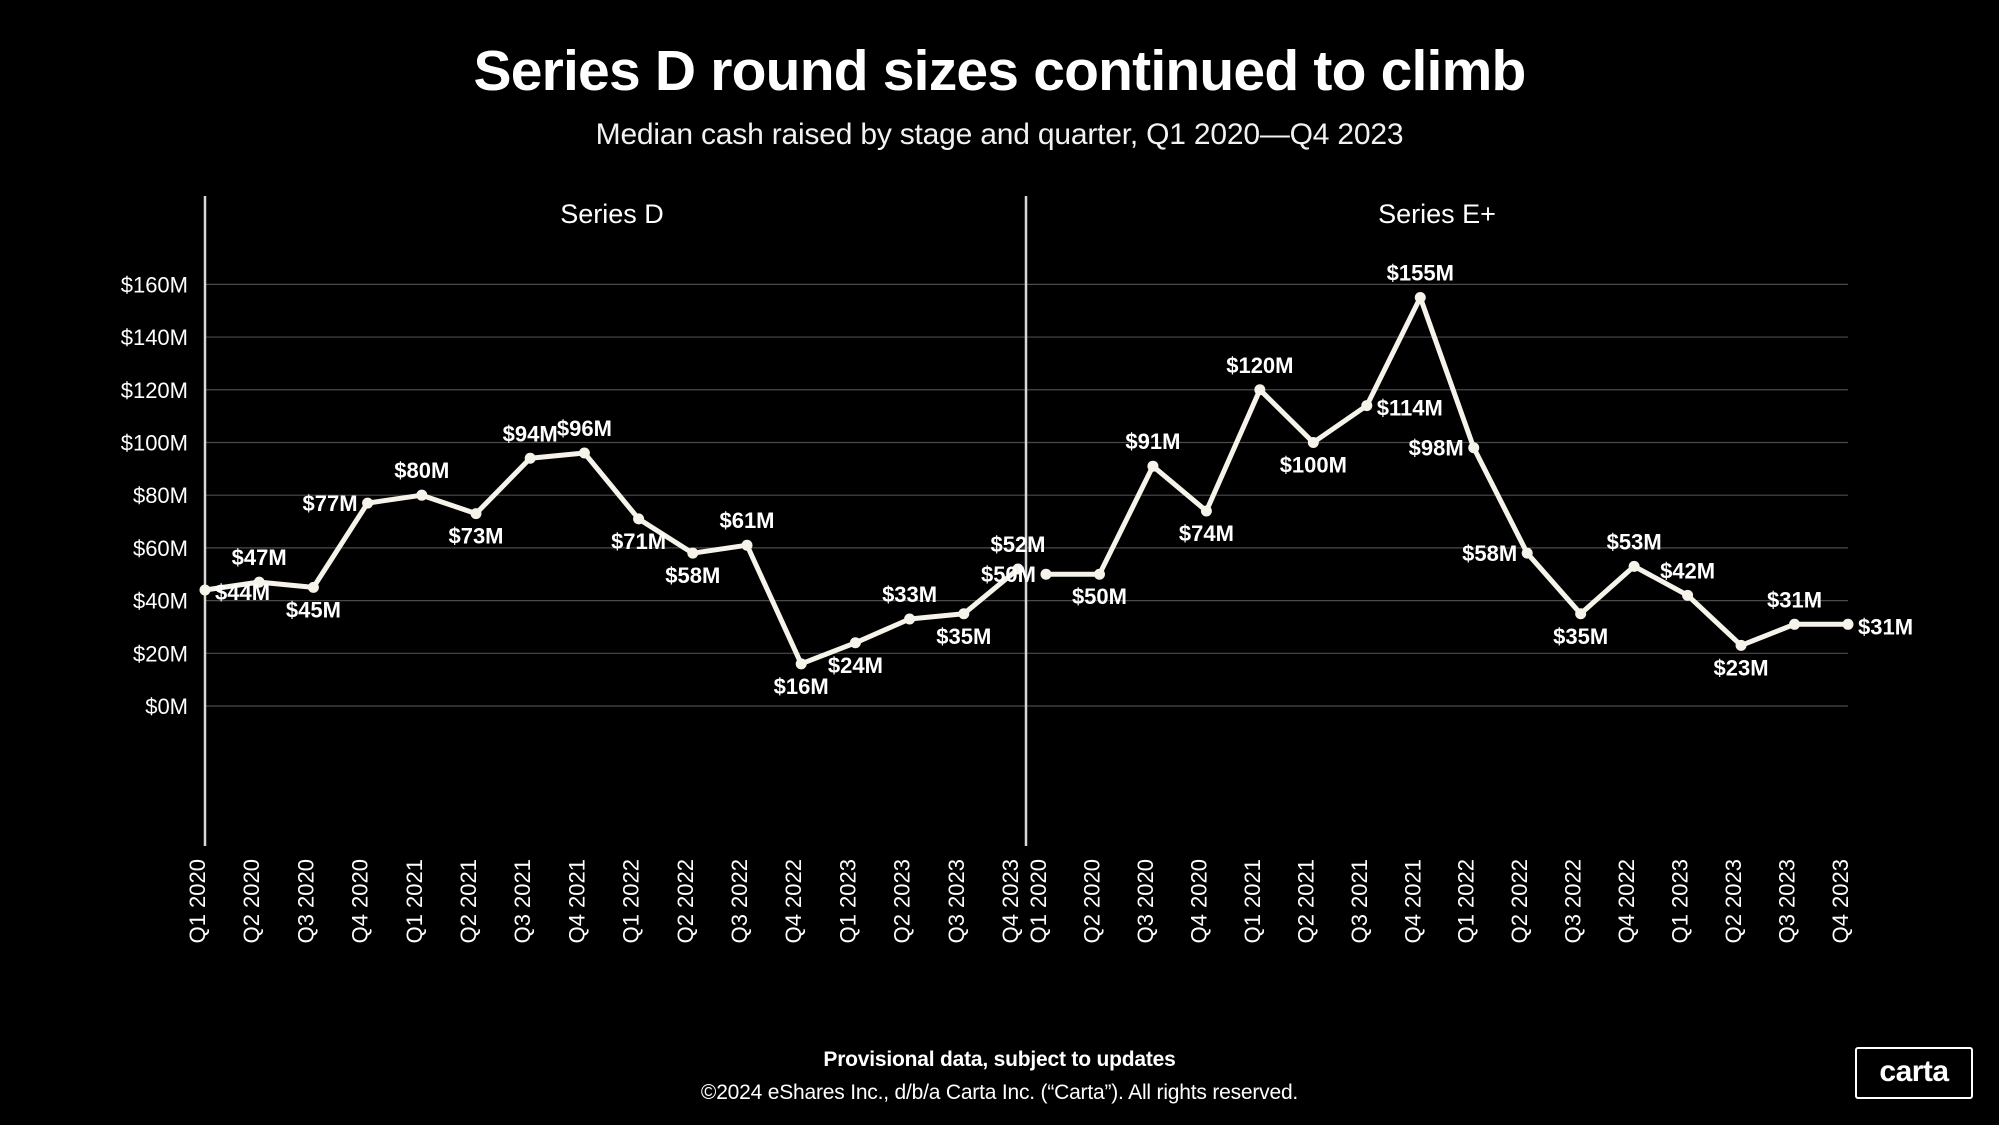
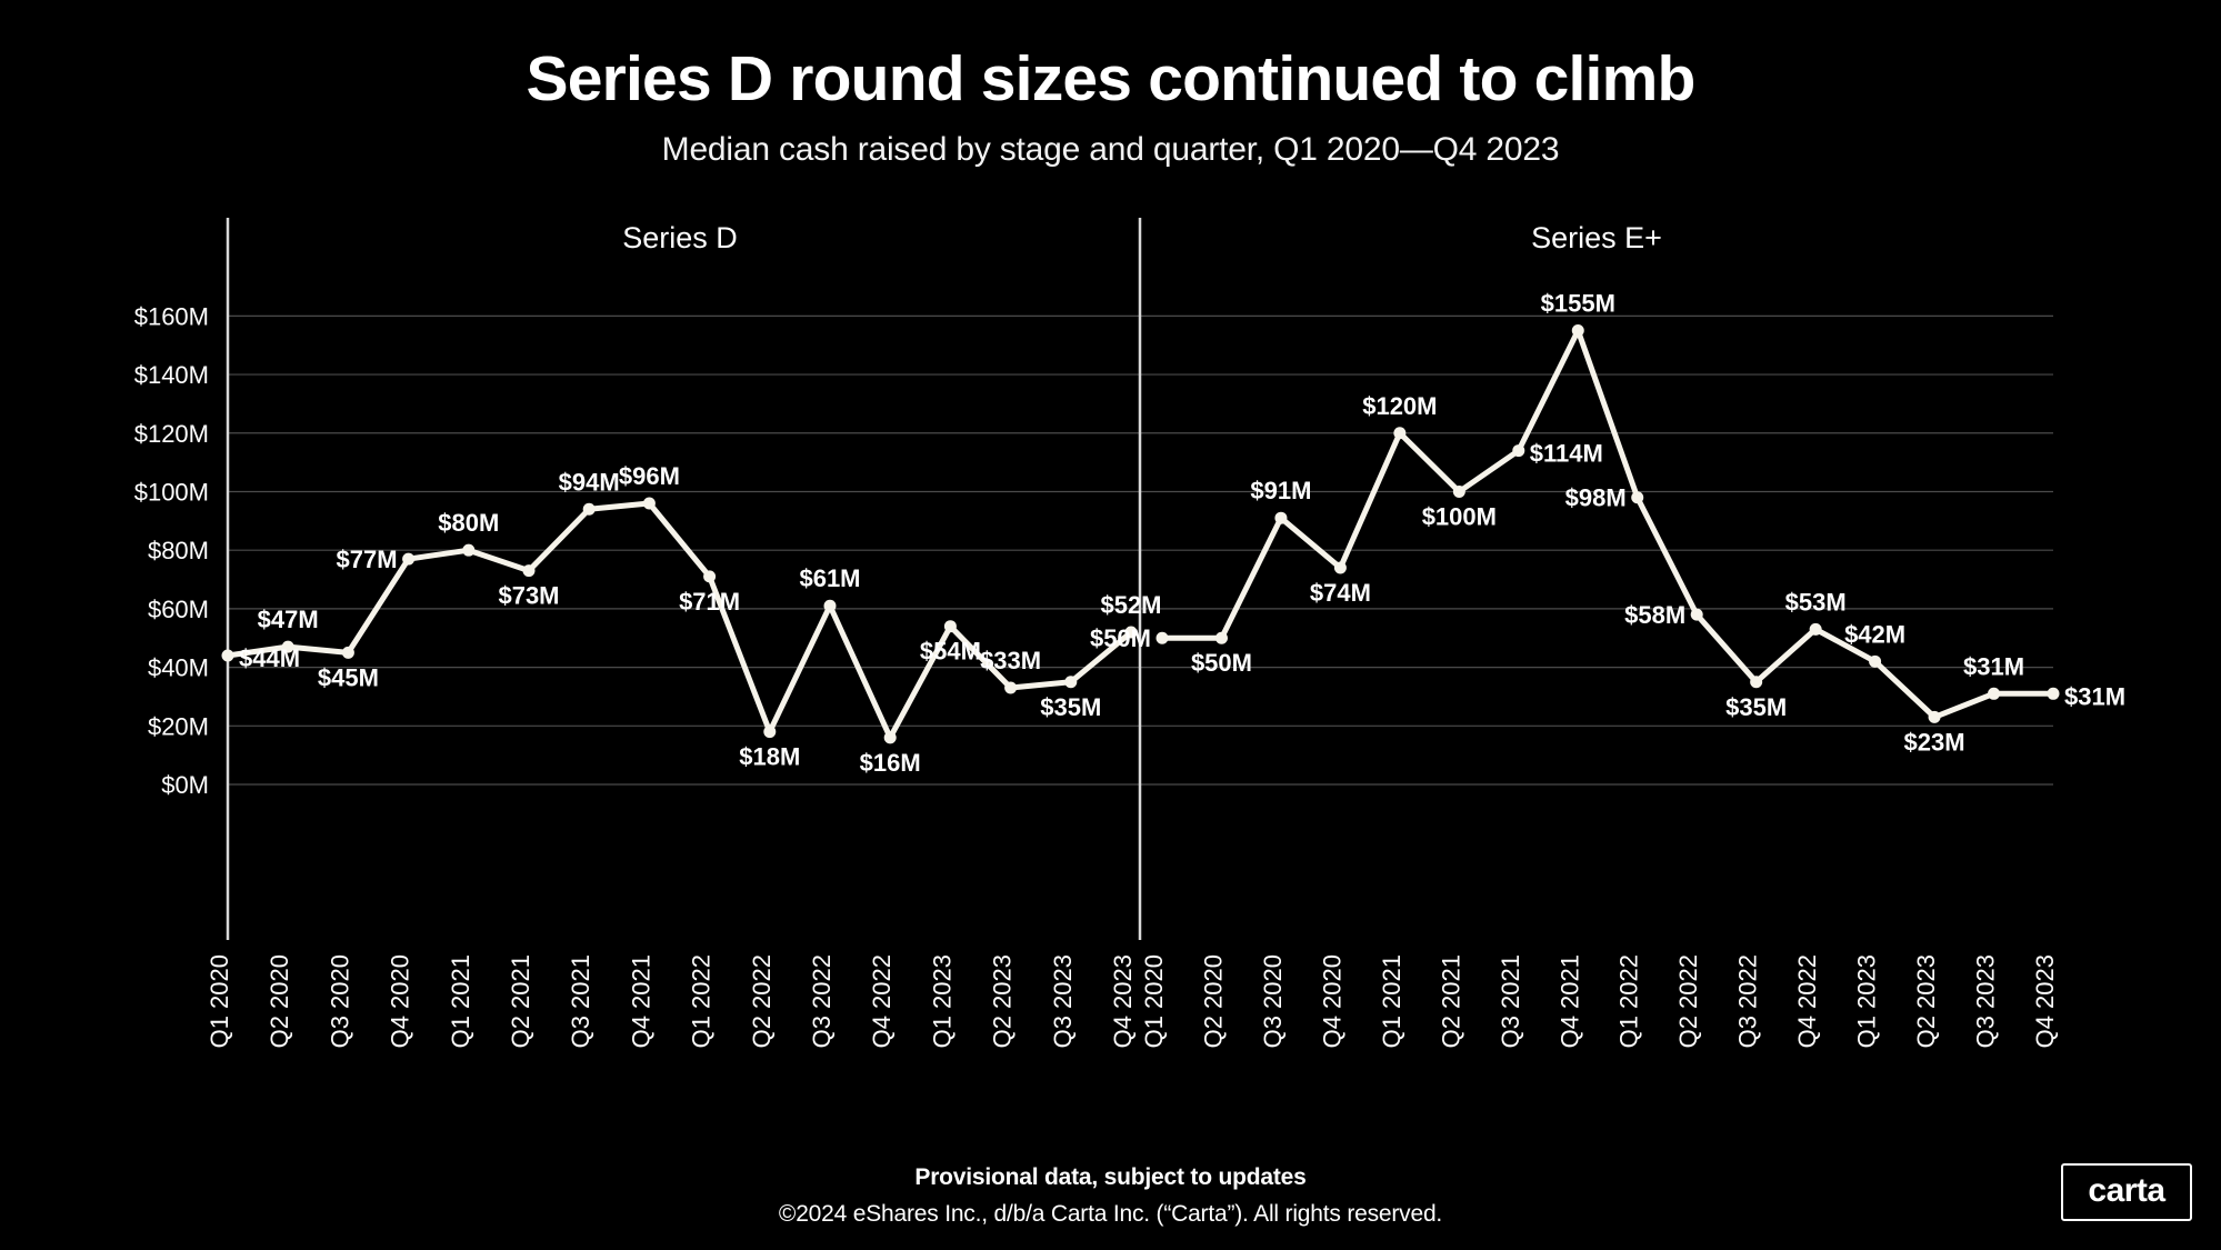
Series D/Q2 2022: $58M -> $18M
Series D/Q1 2023: $24M -> $54M
